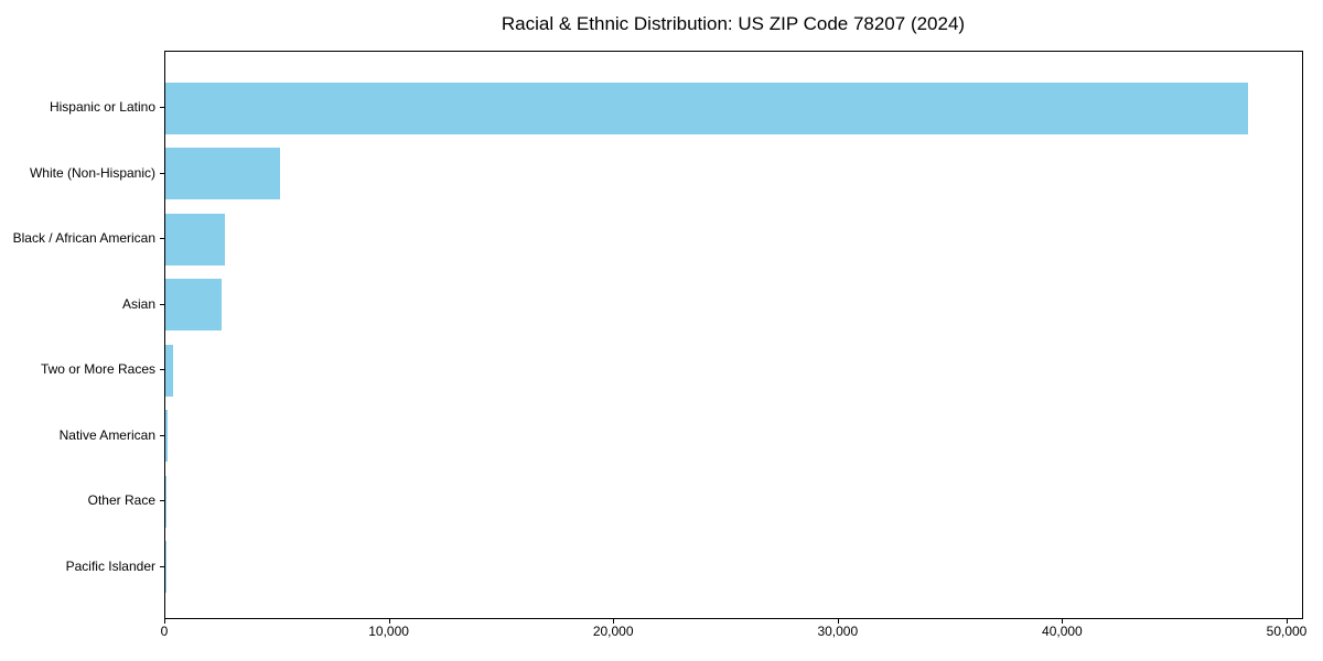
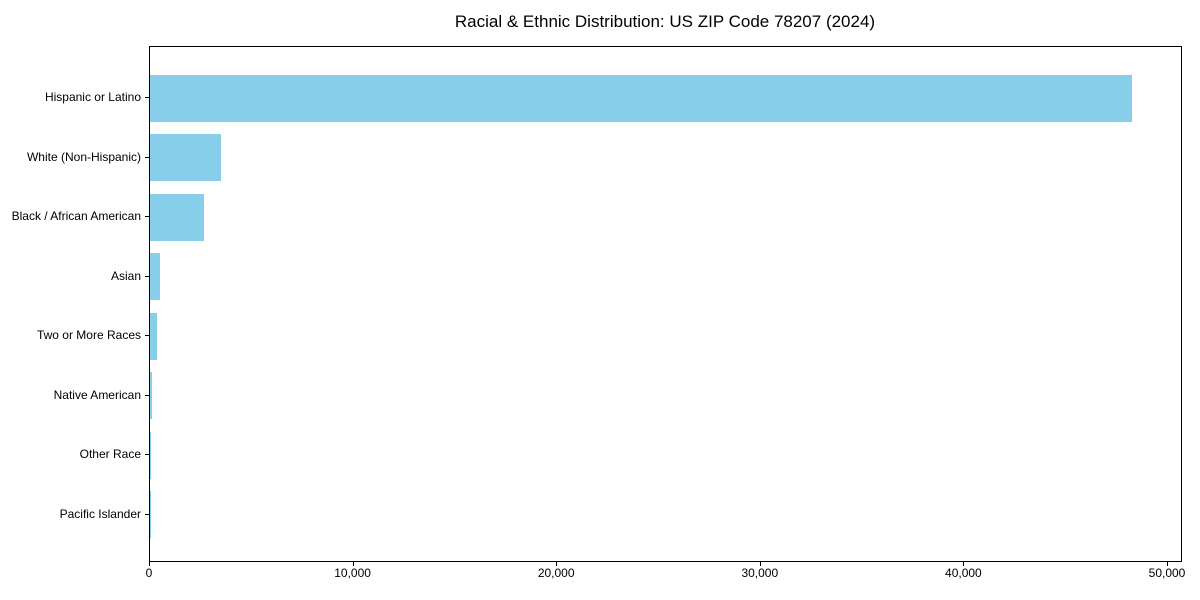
White (Non-Hispanic): 5100 -> 3500
Asian: 2500 -> 500
